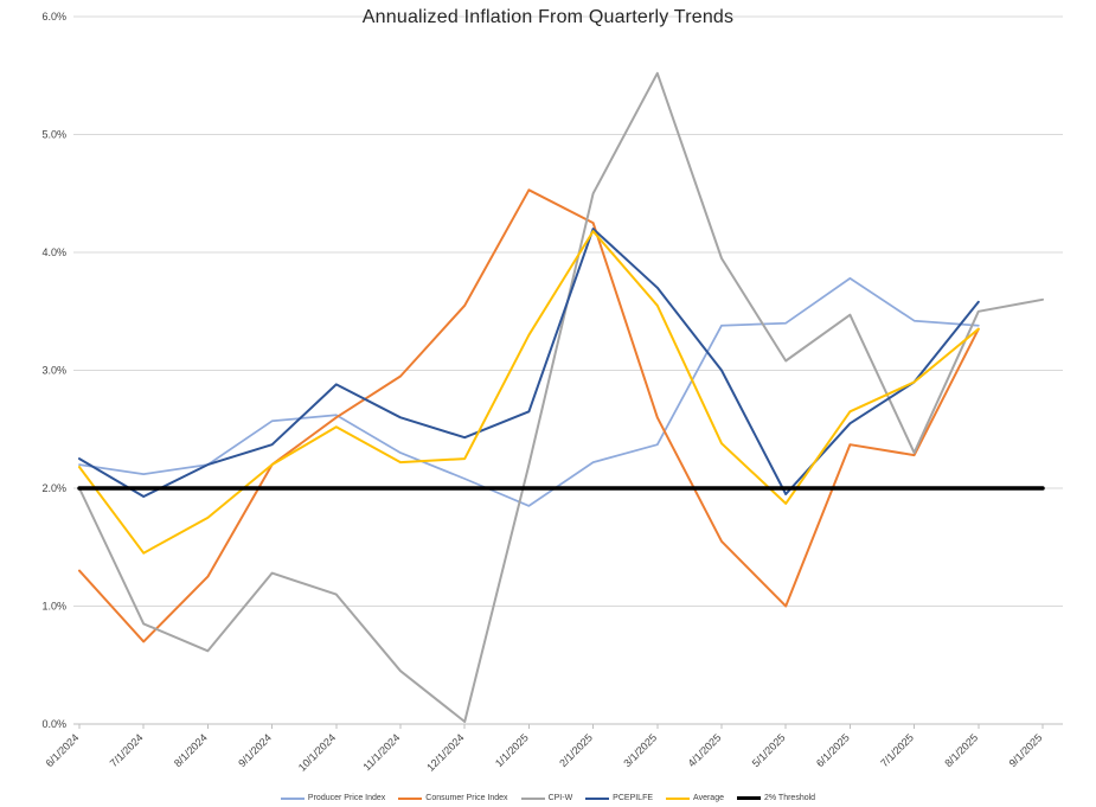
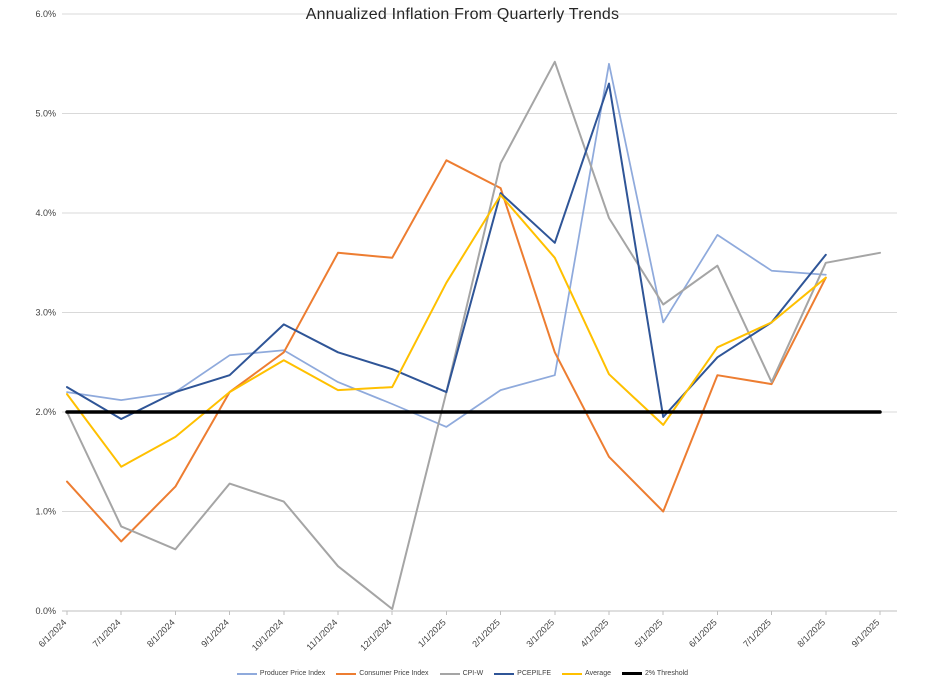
Consumer Price Index/11/1/2024: 3.0% -> 3.6%
PCEPILFE/1/1/2025: 2.6% -> 2.2%
Producer Price Index/4/1/2025: 3.4% -> 5.5%
PCEPILFE/4/1/2025: 3.0% -> 5.3%
Producer Price Index/5/1/2025: 3.4% -> 2.9%
